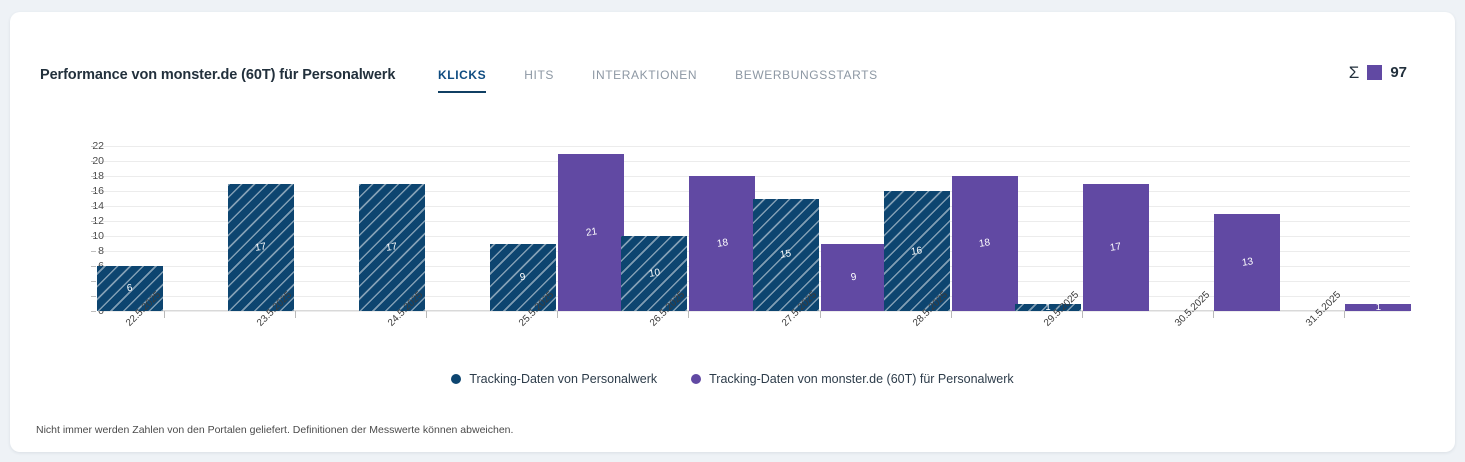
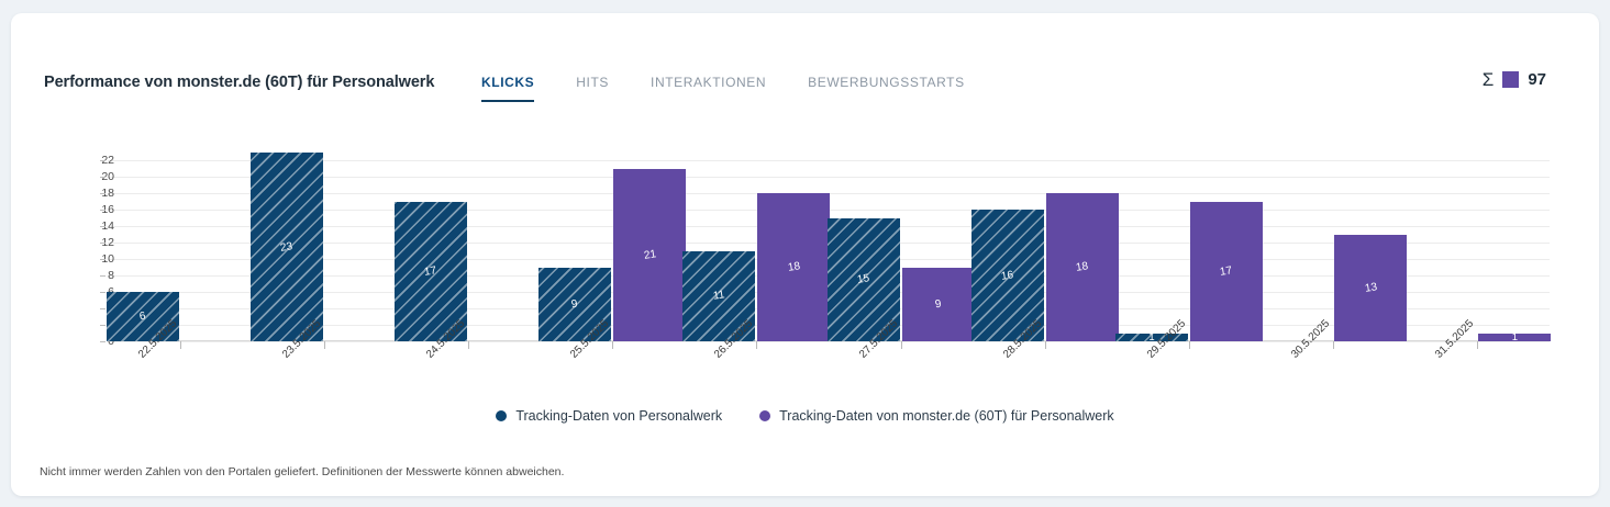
Tracking-Daten von Personalwerk/23.5.2025: 17 -> 23
Tracking-Daten von Personalwerk/26.5.2025: 10 -> 11
